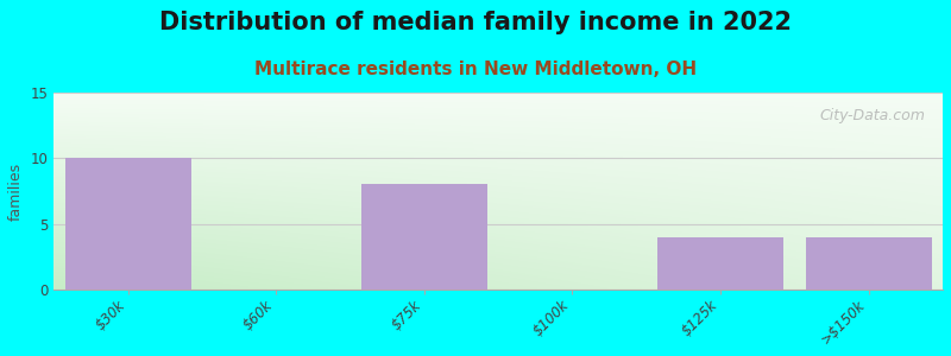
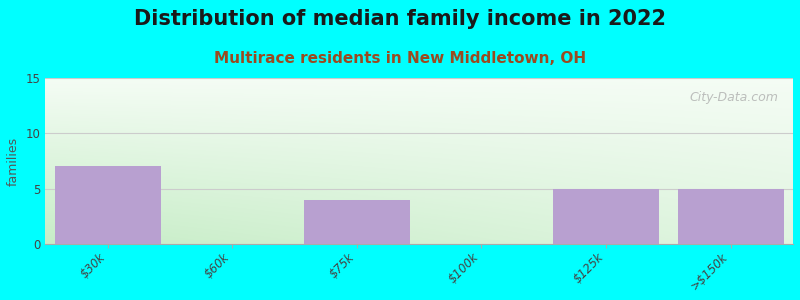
$30k: 10 -> 7
$75k: 8 -> 4
$125k: 4 -> 5
>$150k: 4 -> 5
